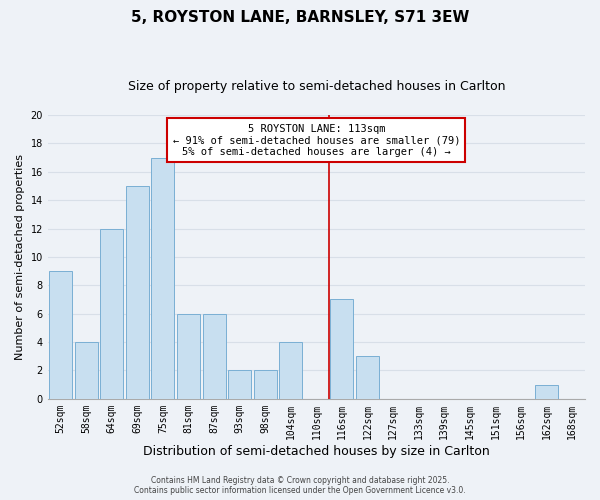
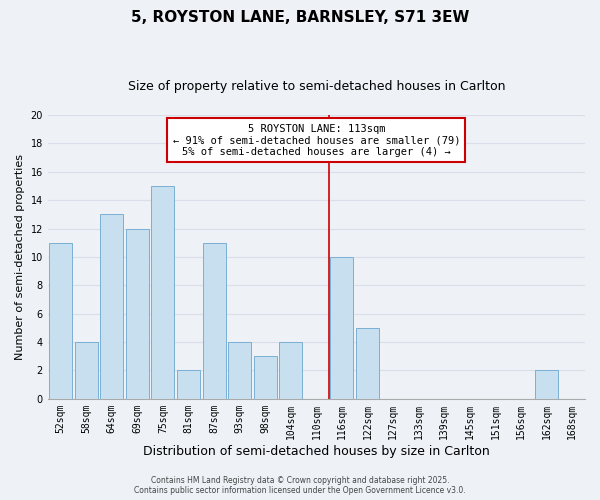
52sqm: 9 -> 11
64sqm: 12 -> 13
69sqm: 15 -> 12
75sqm: 17 -> 15
81sqm: 6 -> 2
87sqm: 6 -> 11
93sqm: 2 -> 4
98sqm: 2 -> 3
116sqm: 7 -> 10
122sqm: 3 -> 5
162sqm: 1 -> 2
